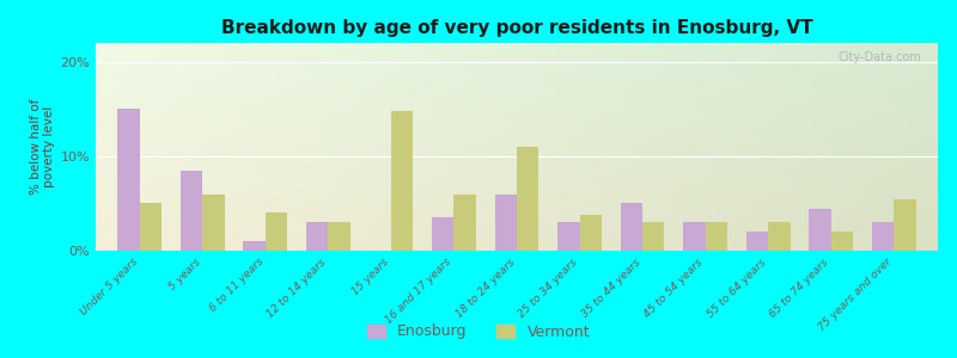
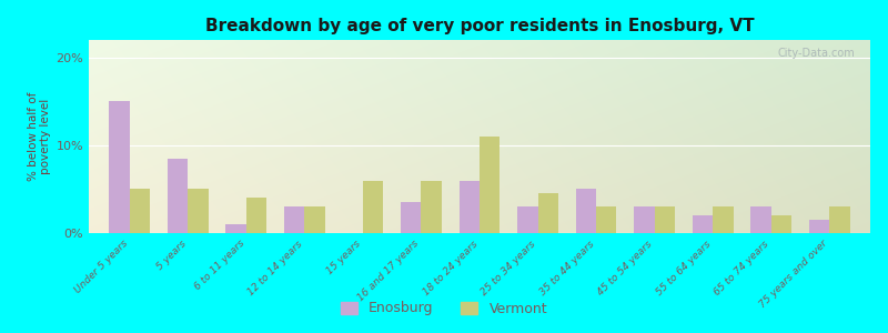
Vermont/5 years: 6.0% -> 5.0%
Vermont/15 years: 14.8% -> 6.0%
Vermont/25 to 34 years: 3.8% -> 4.5%
Enosburg/65 to 74 years: 4.4% -> 3.0%
Enosburg/75 years and over: 3.0% -> 1.5%
Vermont/75 years and over: 5.4% -> 3.0%
